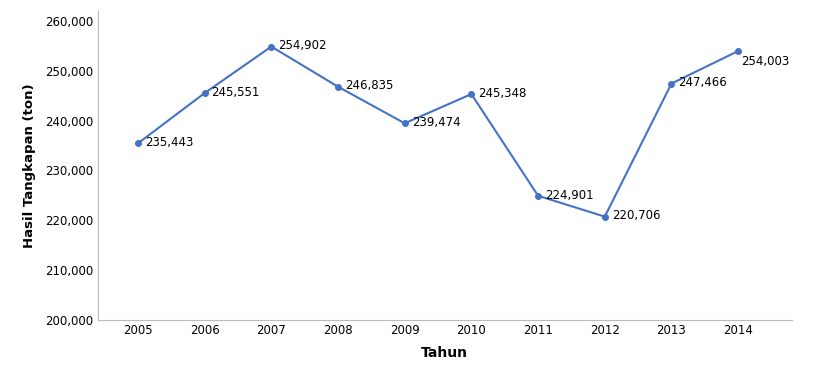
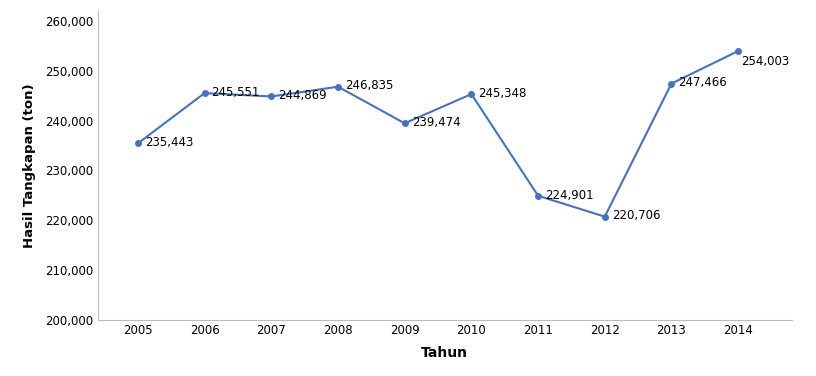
2007: 254,902 -> 244,869
